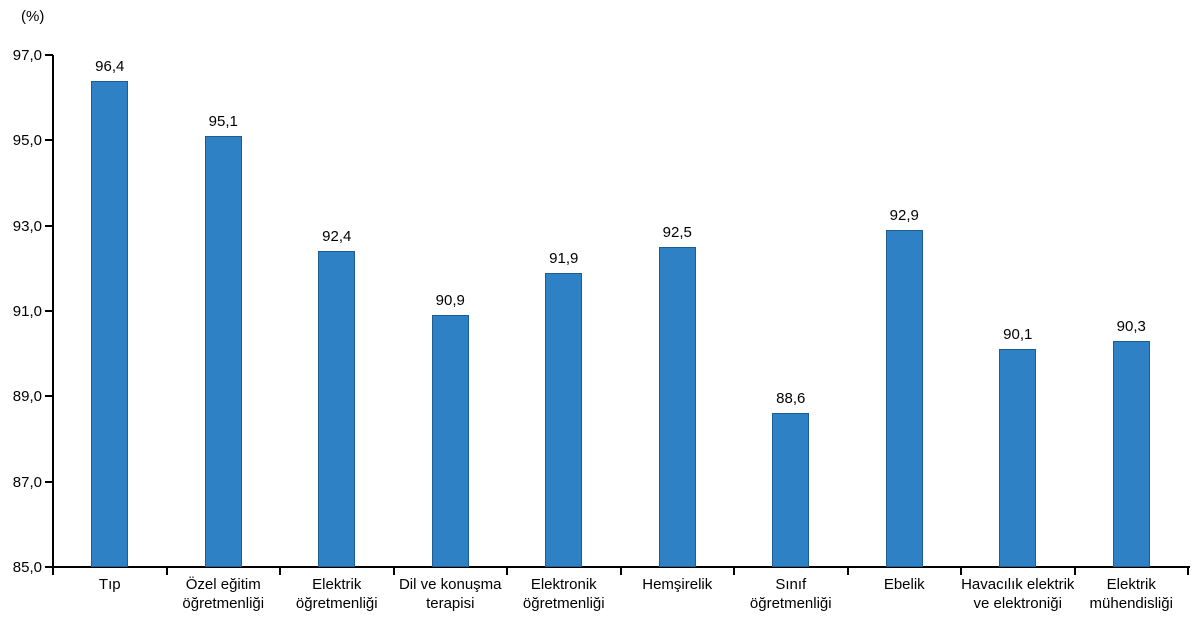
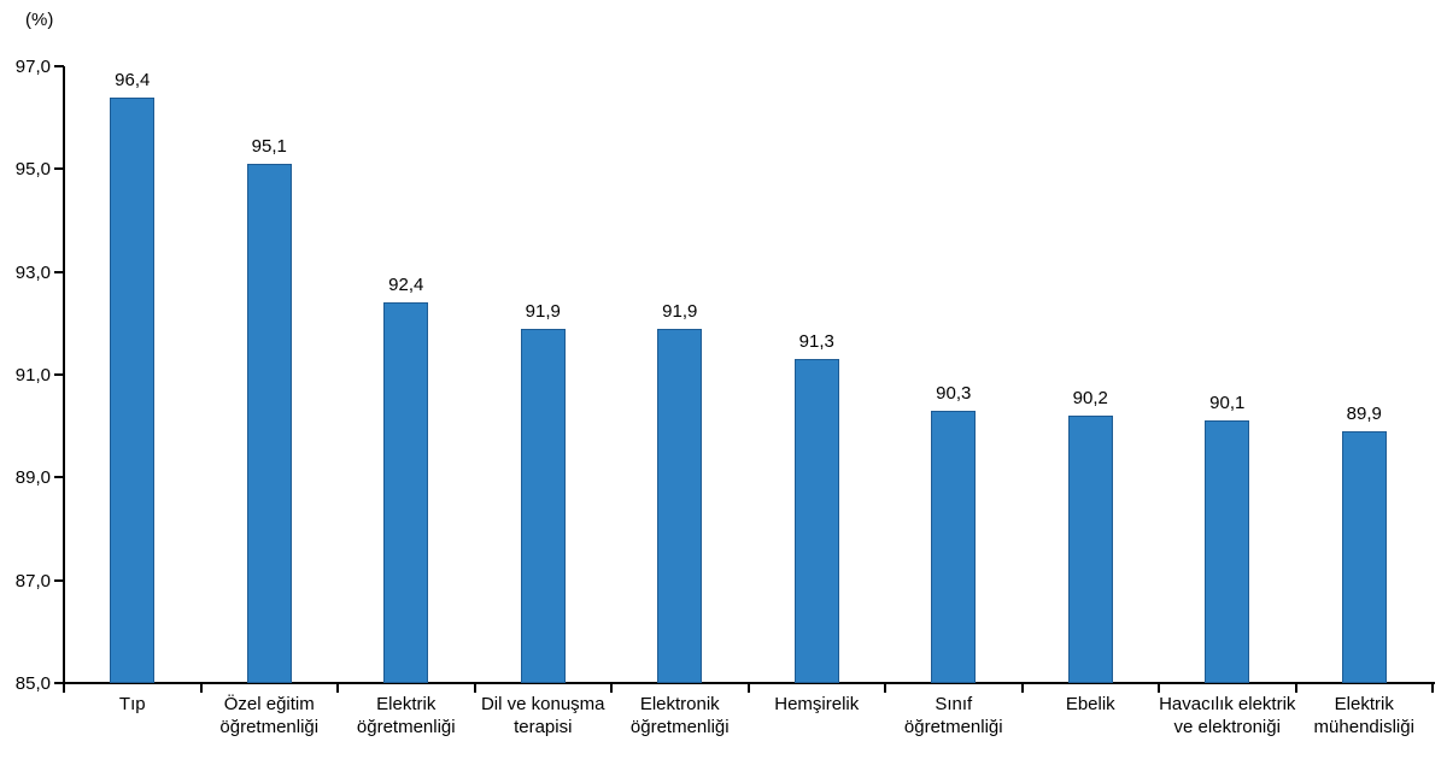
Dil ve konuşma terapisi: 90,9 -> 91,9
Hemşirelik: 92,5 -> 91,3
Sınıf öğretmenliği: 88,6 -> 90,3
Ebelik: 92,9 -> 90,2
Elektrik mühendisliği: 90,3 -> 89,9
